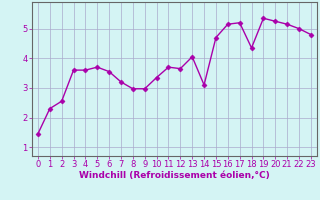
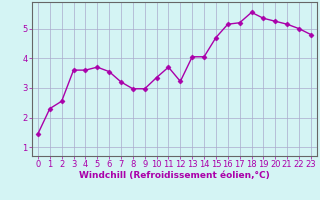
12: 3.65 -> 3.22
14: 3.10 -> 4.05
18: 4.35 -> 5.55
